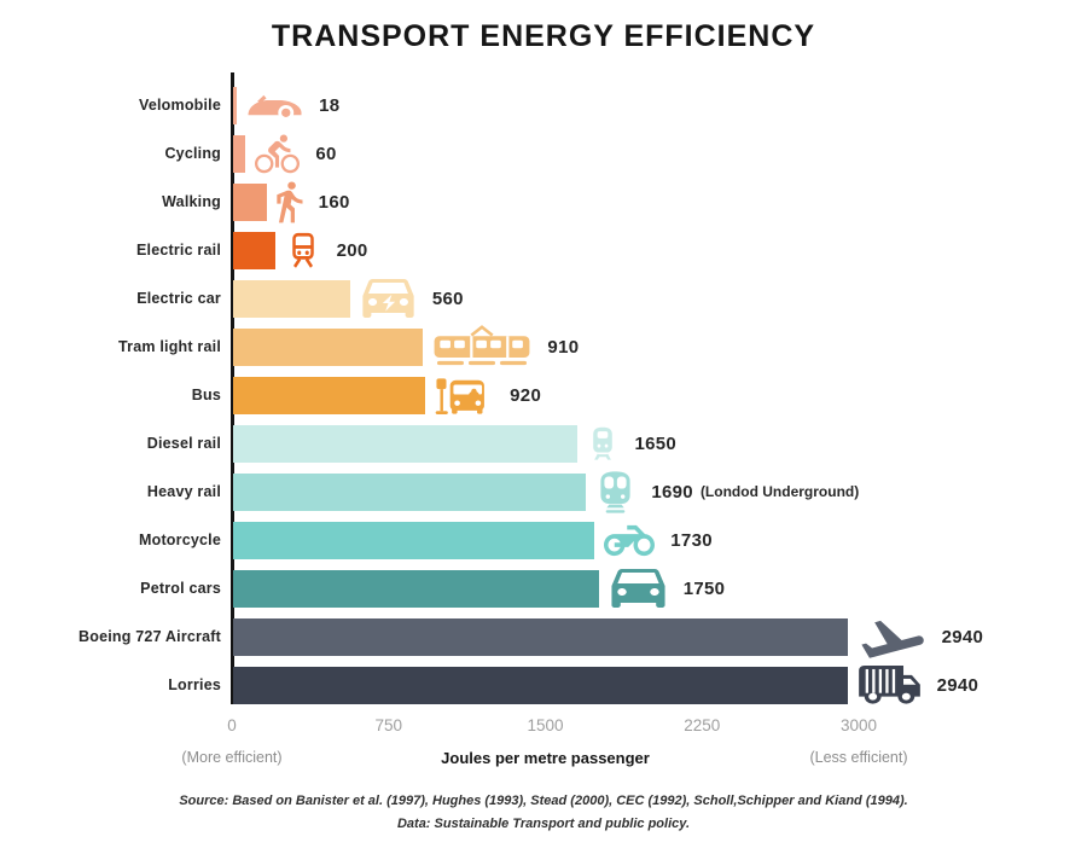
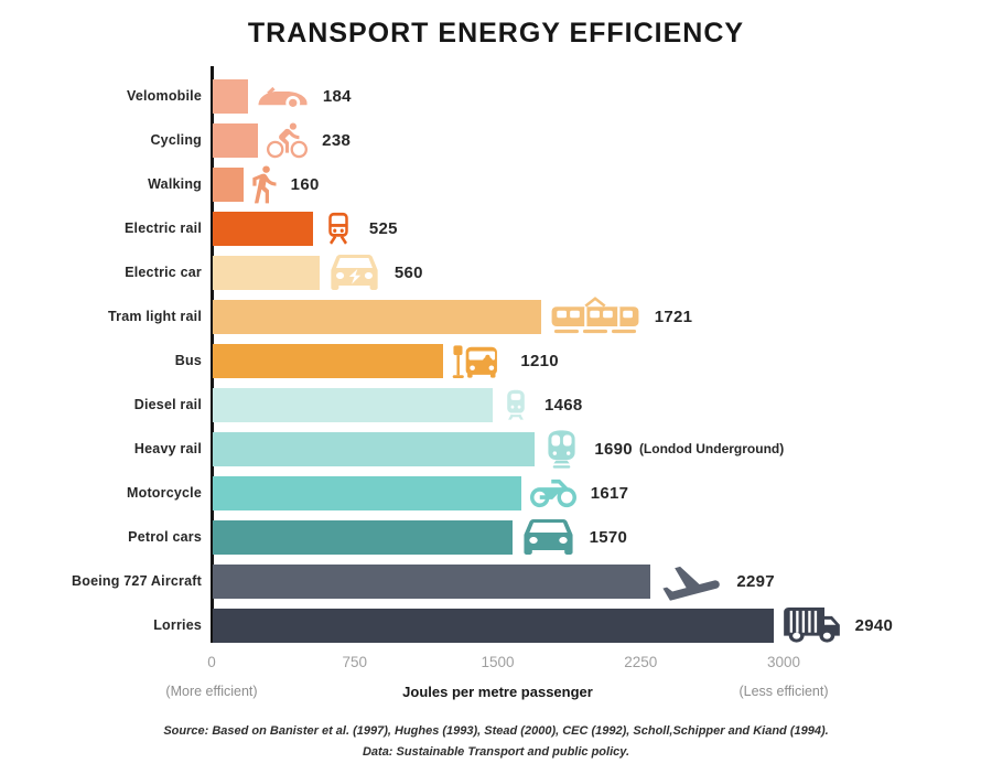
Velomobile: 18 -> 184
Cycling: 60 -> 238
Electric rail: 200 -> 525
Tram light rail: 910 -> 1721
Bus: 920 -> 1210
Diesel rail: 1650 -> 1468
Motorcycle: 1730 -> 1617
Petrol cars: 1750 -> 1570
Boeing 727 Aircraft: 2940 -> 2297
